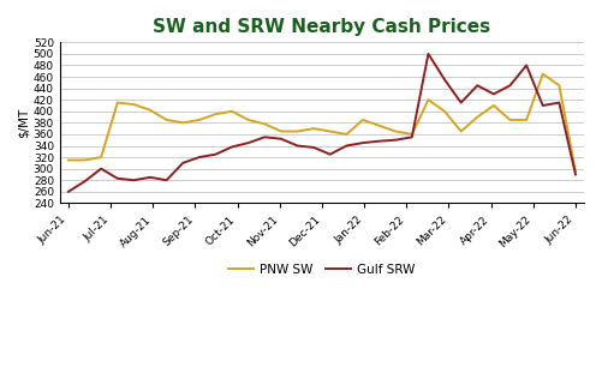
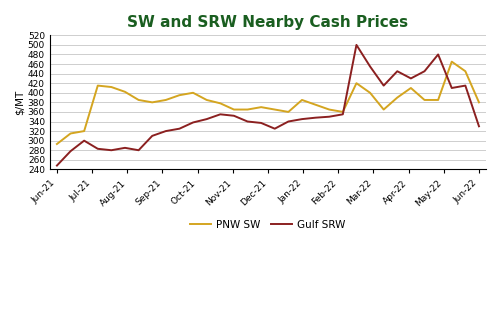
PNW SW/Jun-21: 315 -> 293
Gulf SRW/Jun-21: 260 -> 248
PNW SW/Jun-22: 295 -> 380
Gulf SRW/Jun-22: 290 -> 330
